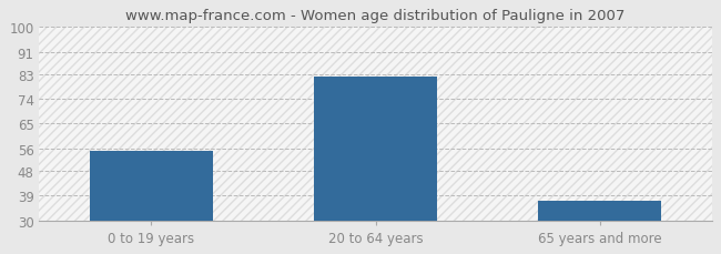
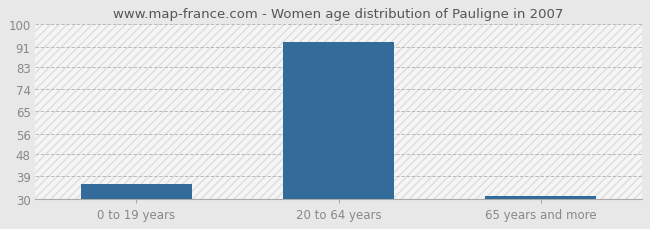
0 to 19 years: 55 -> 36
20 to 64 years: 82 -> 93
65 years and more: 37 -> 31
